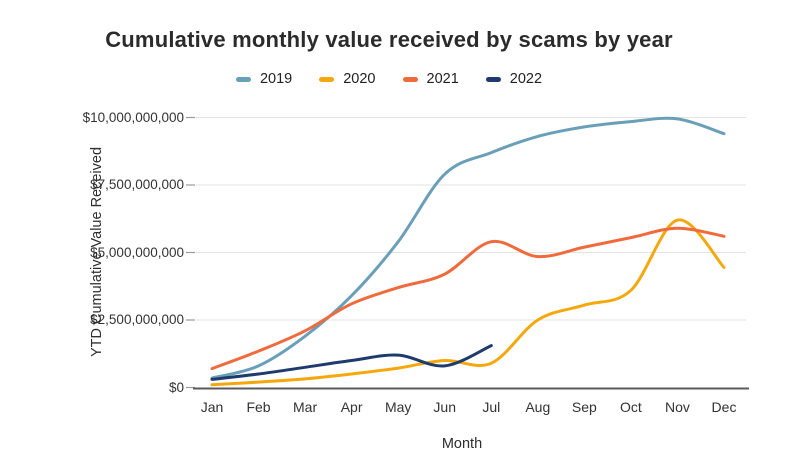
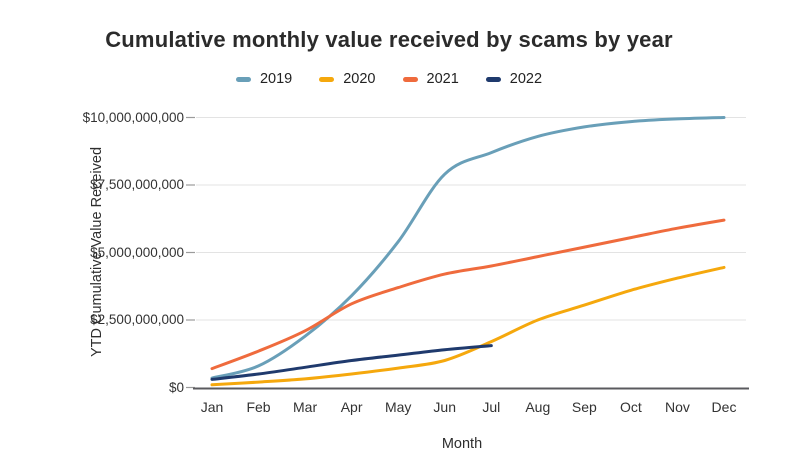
2022/Jun: $800000000 -> $1400000000
2020/Jul: $900000000 -> $1700000000
2021/Jul: $5400000000 -> $4500000000
2020/Nov: $6200000000 -> $4000000000
2019/Dec: $9400000000 -> $10000000000
2021/Dec: $5600000000 -> $6200000000
